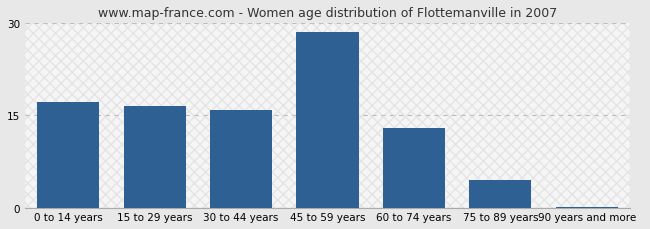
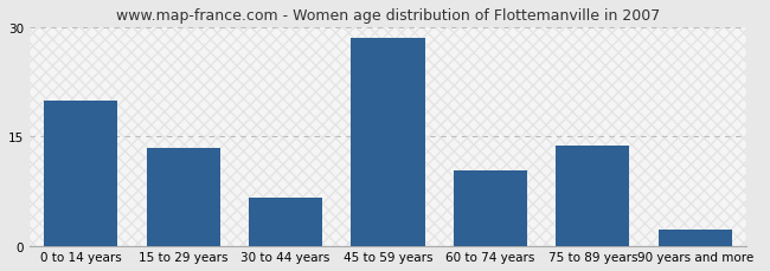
0 to 14 years: 17.2 -> 20.0
15 to 29 years: 16.5 -> 13.4
30 to 44 years: 15.8 -> 6.6
60 to 74 years: 13.0 -> 10.4
75 to 89 years: 4.5 -> 13.8
90 years and more: 0.2 -> 2.2
